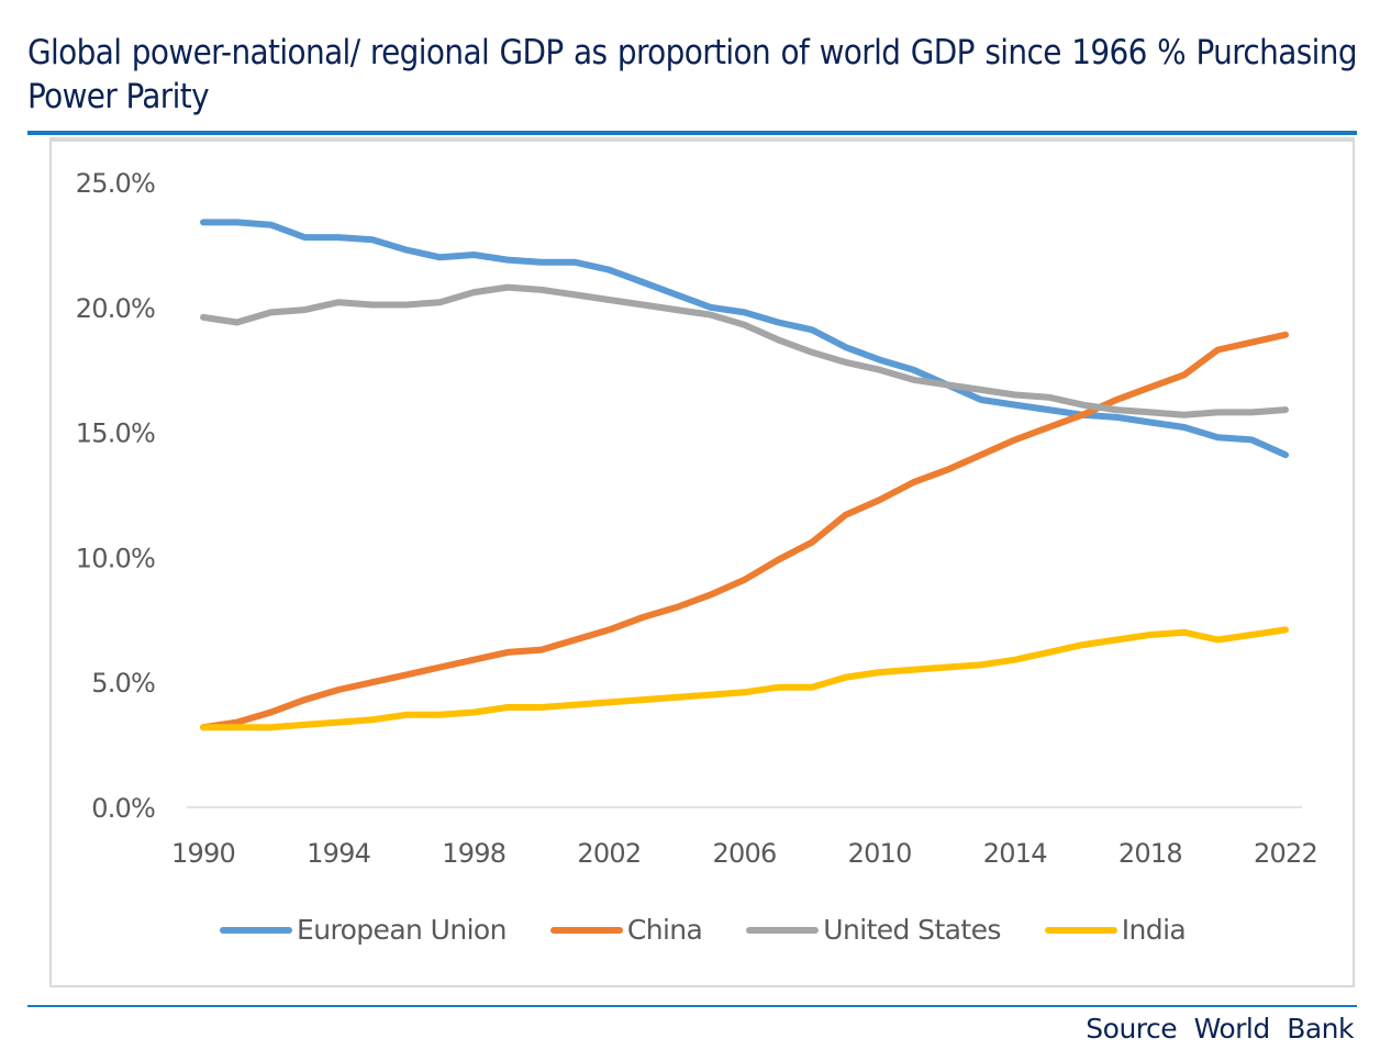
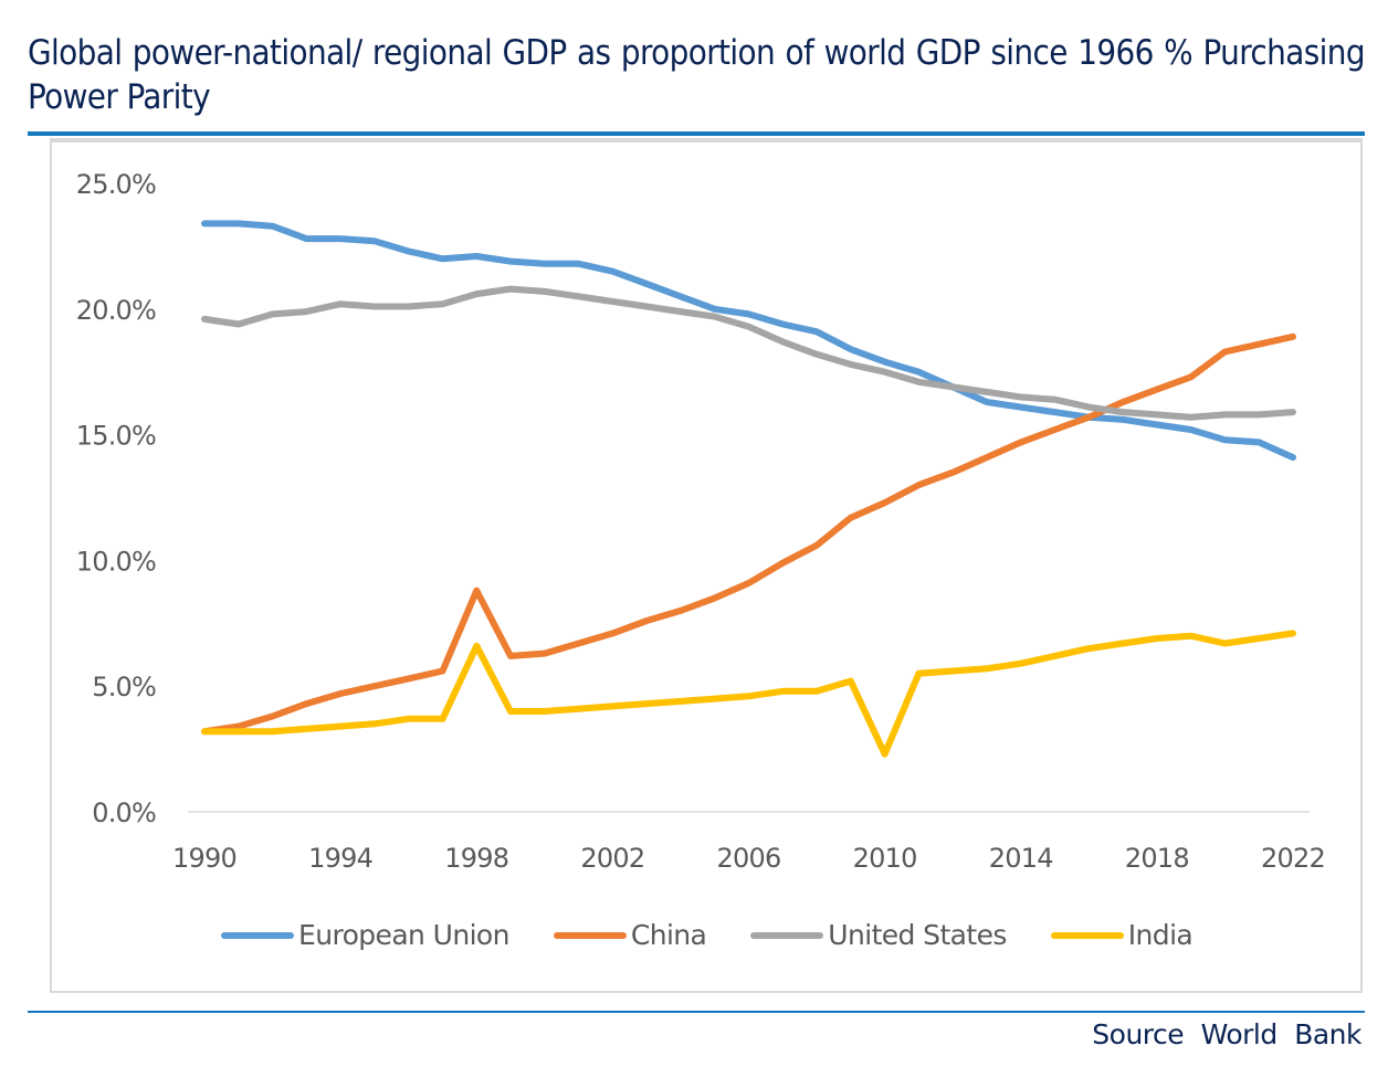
China/1998: 5.9% -> 8.8%
India/1998: 3.8% -> 6.6%
India/2010: 5.4% -> 2.3%
